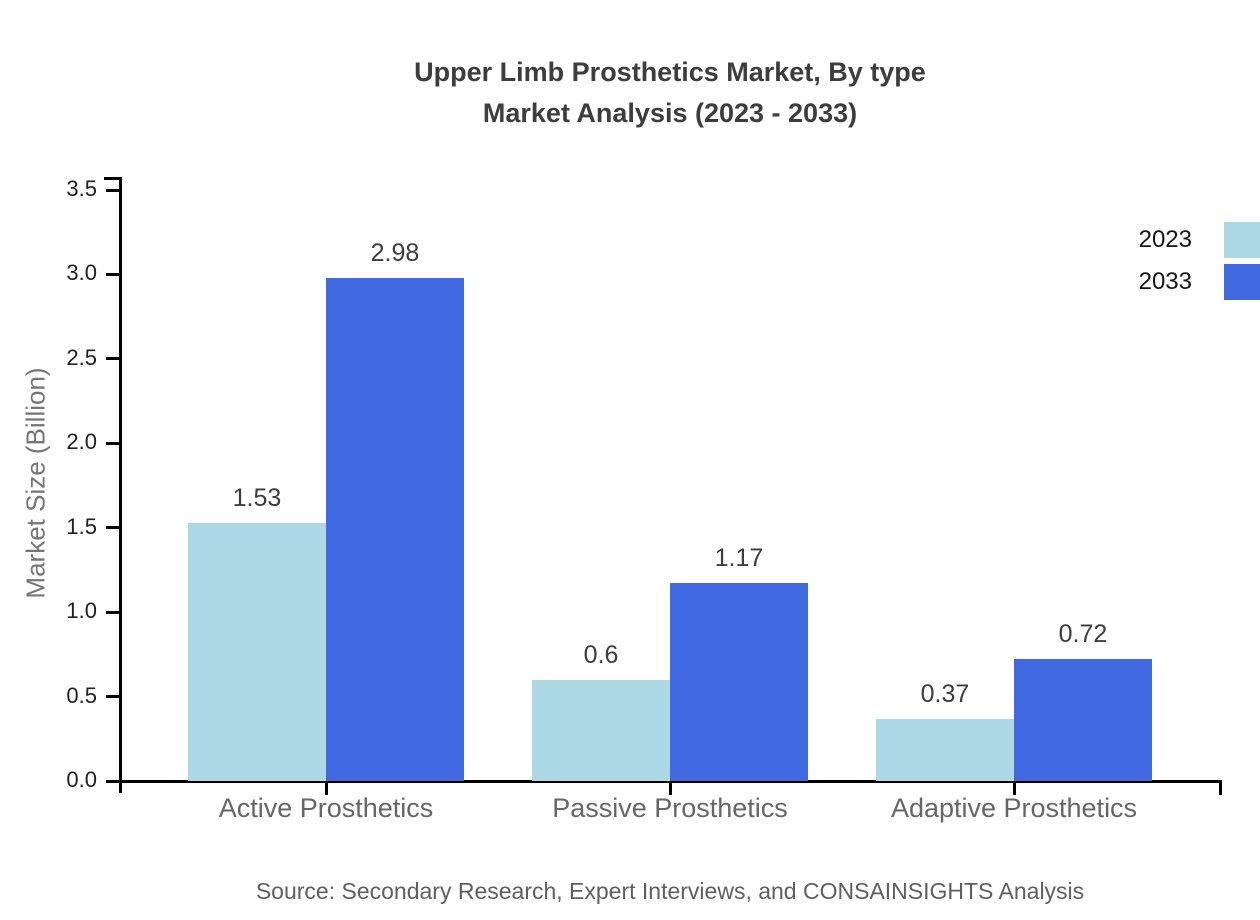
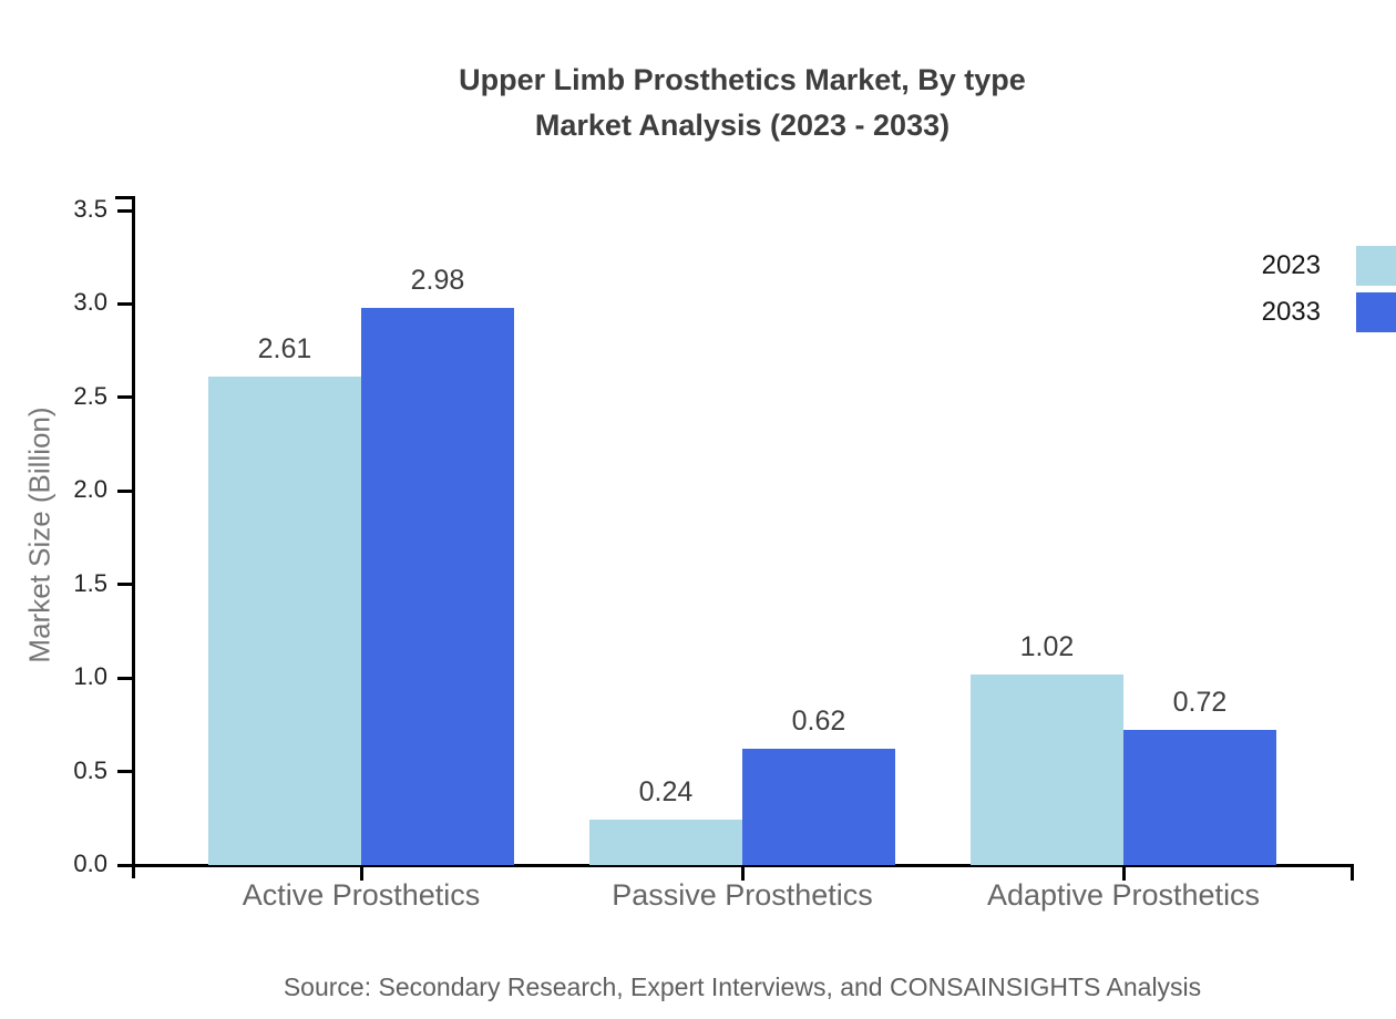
2023/Active Prosthetics: 1.53 -> 2.61
2023/Passive Prosthetics: 0.6 -> 0.24
2033/Passive Prosthetics: 1.17 -> 0.62
2023/Adaptive Prosthetics: 0.37 -> 1.02
